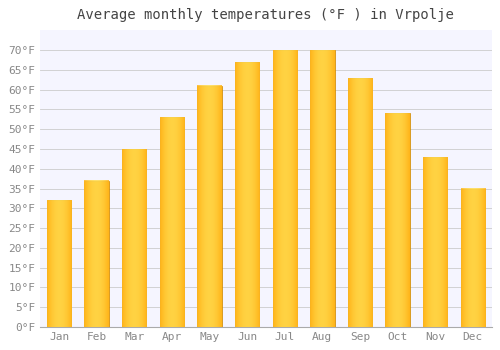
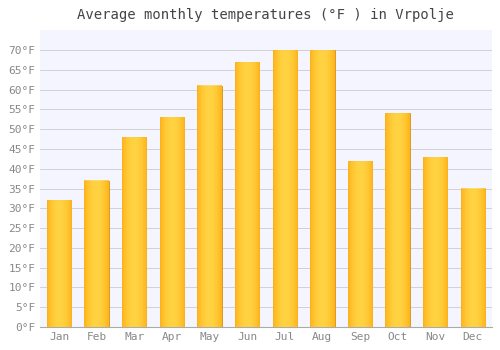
Mar: 45°F -> 48°F
Sep: 63°F -> 42°F
